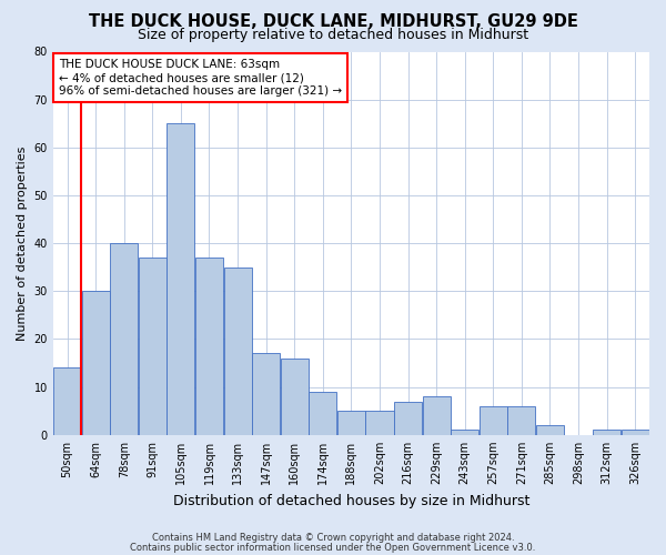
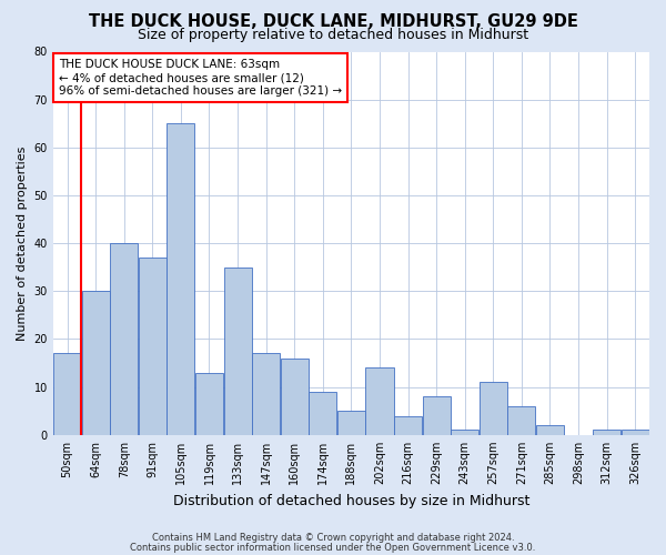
50sqm: 14 -> 17
119sqm: 37 -> 13
202sqm: 5 -> 14
216sqm: 7 -> 4
257sqm: 6 -> 11
